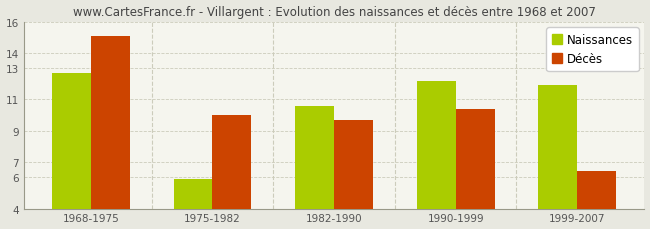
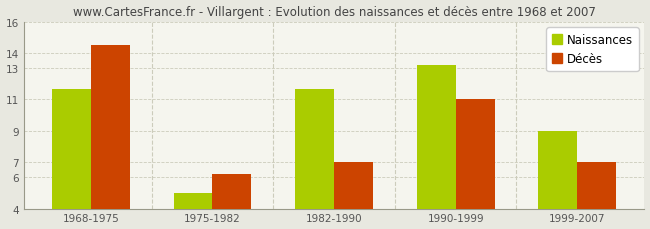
Naissances/1968-1975: 12.7 -> 11.7
Décès/1968-1975: 15.1 -> 14.5
Naissances/1975-1982: 5.9 -> 5.0
Décès/1975-1982: 10.0 -> 6.2
Naissances/1982-1990: 10.6 -> 11.7
Décès/1982-1990: 9.7 -> 7.0
Naissances/1990-1999: 12.2 -> 13.2
Décès/1990-1999: 10.4 -> 11.0
Naissances/1999-2007: 11.9 -> 9.0
Décès/1999-2007: 6.4 -> 7.0
